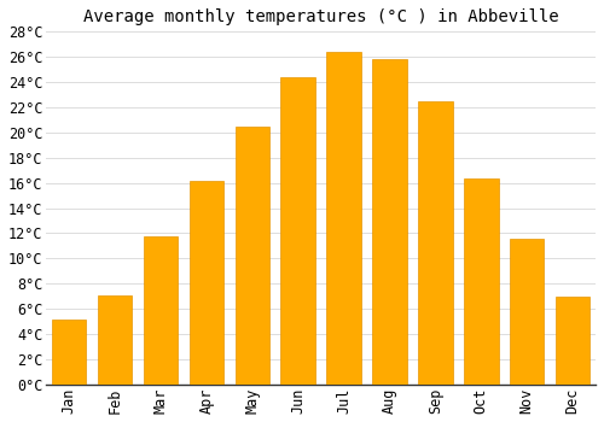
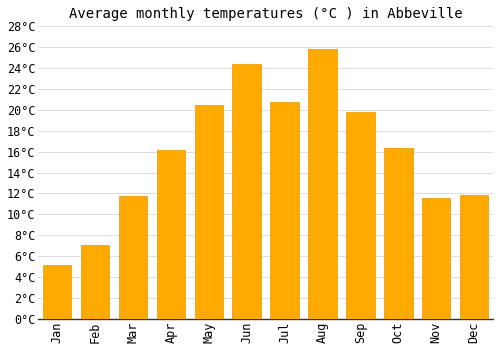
Jul: 26.4°C -> 20.8°C
Sep: 22.5°C -> 19.8°C
Dec: 7.0°C -> 11.9°C
